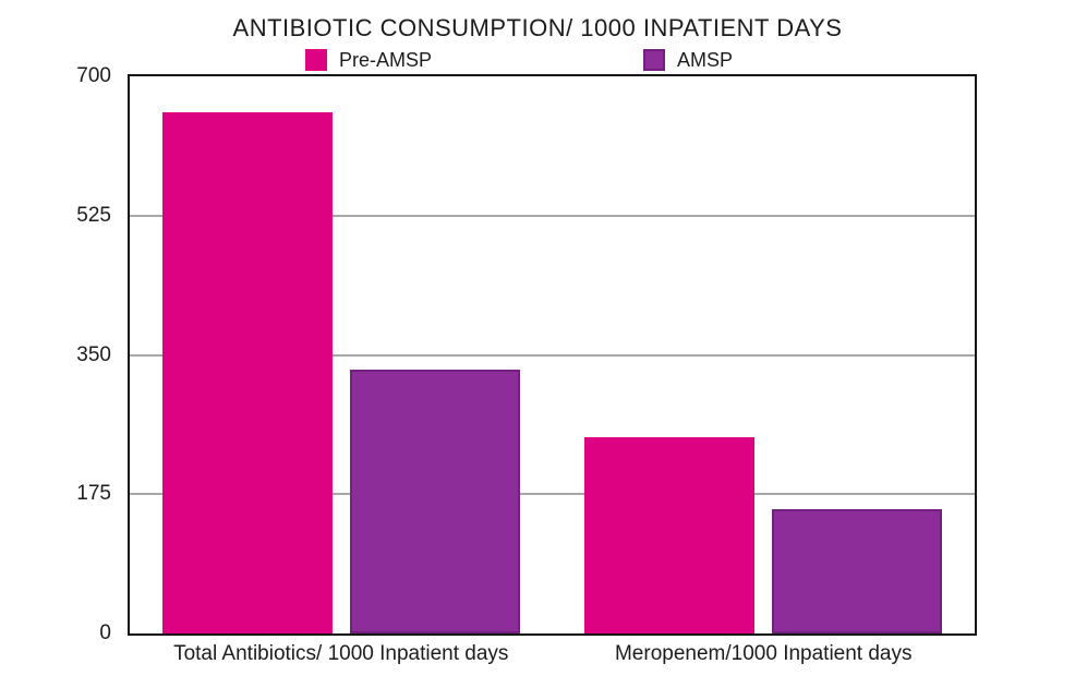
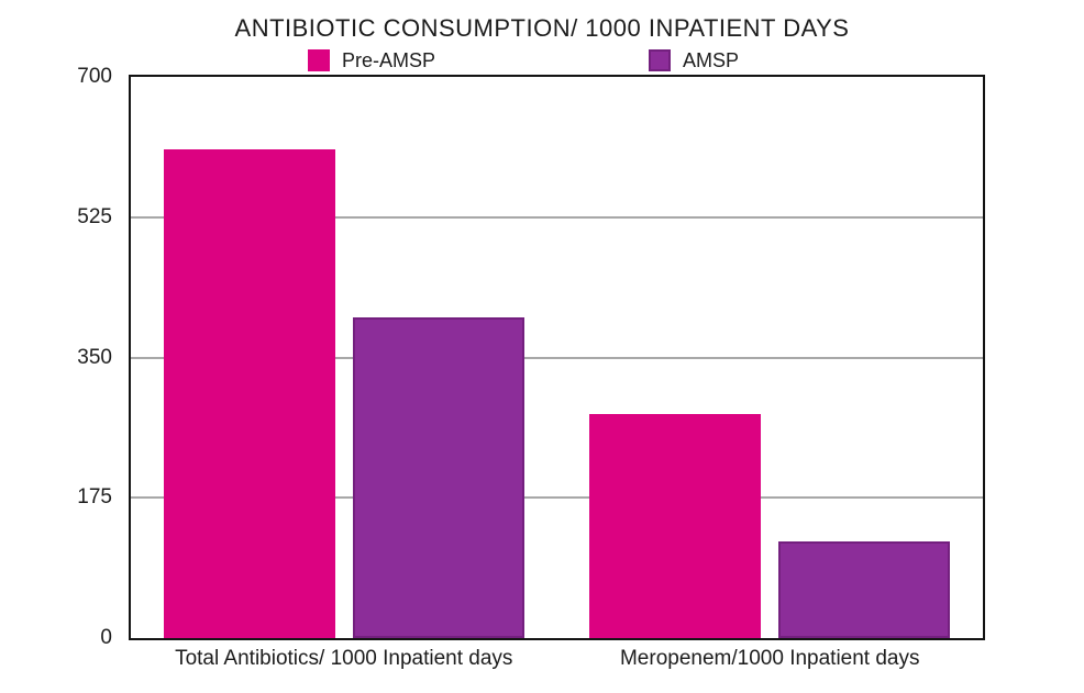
Pre-AMSP/Total Antibiotics/ 1000 Inpatient days: 660 -> 610
AMSP/Total Antibiotics/ 1000 Inpatient days: 330 -> 400
Pre-AMSP/Meropenem/1000 Inpatient days: 250 -> 280
AMSP/Meropenem/1000 Inpatient days: 160 -> 120
